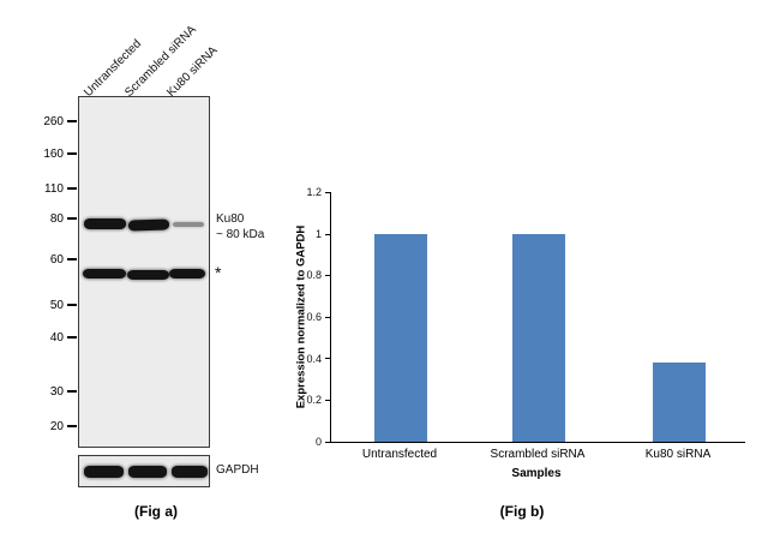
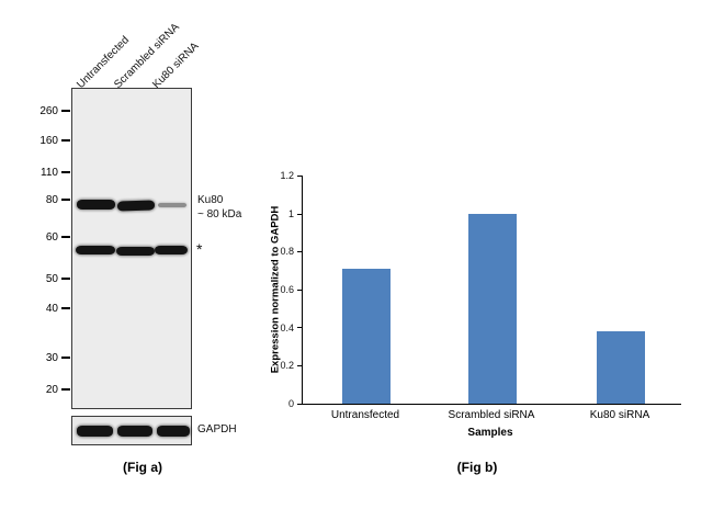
Untransfected: 1.00 -> 0.71
